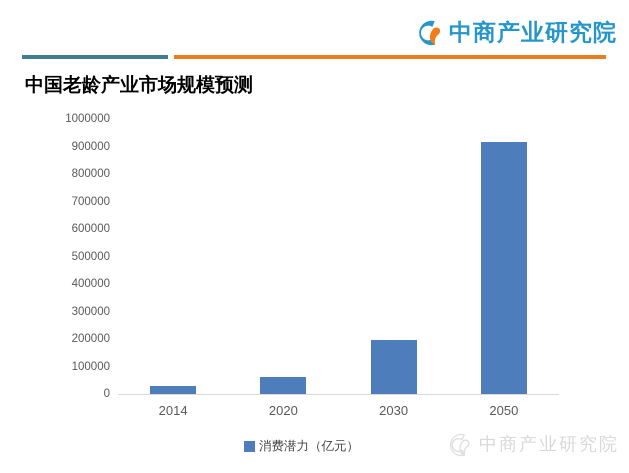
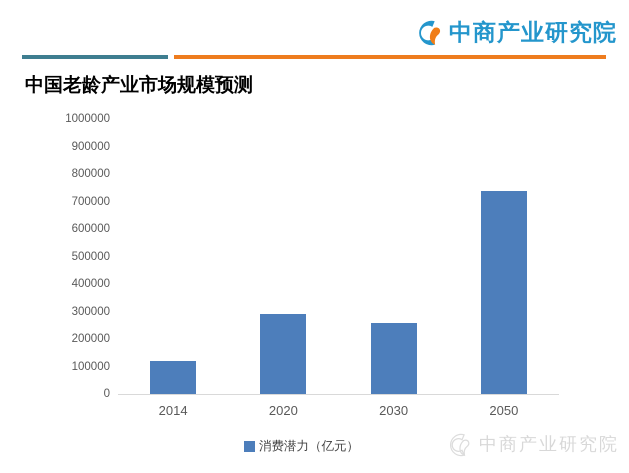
2014: 30000 -> 120000
2020: 60000 -> 290000
2030: 200000 -> 260000
2050: 920000 -> 740000
